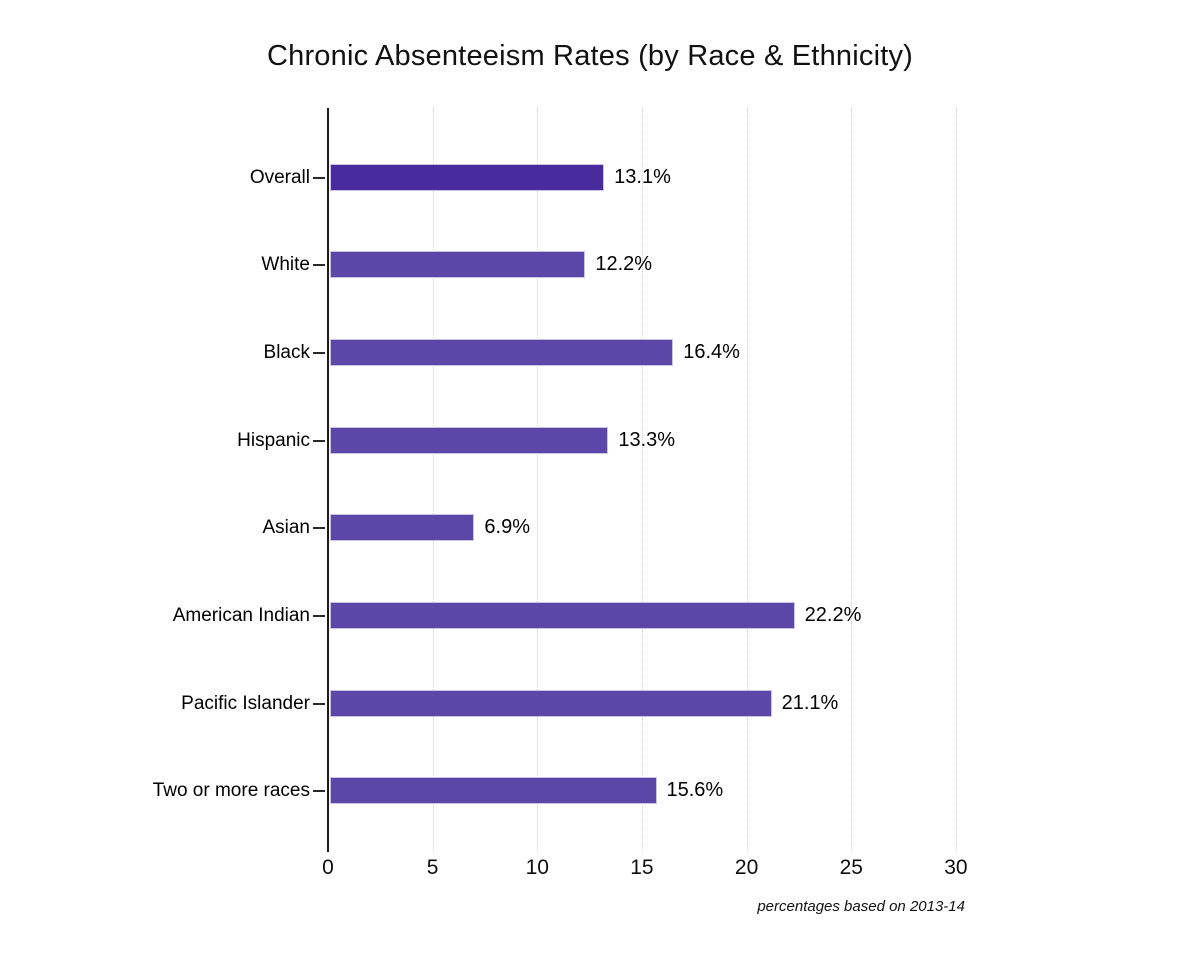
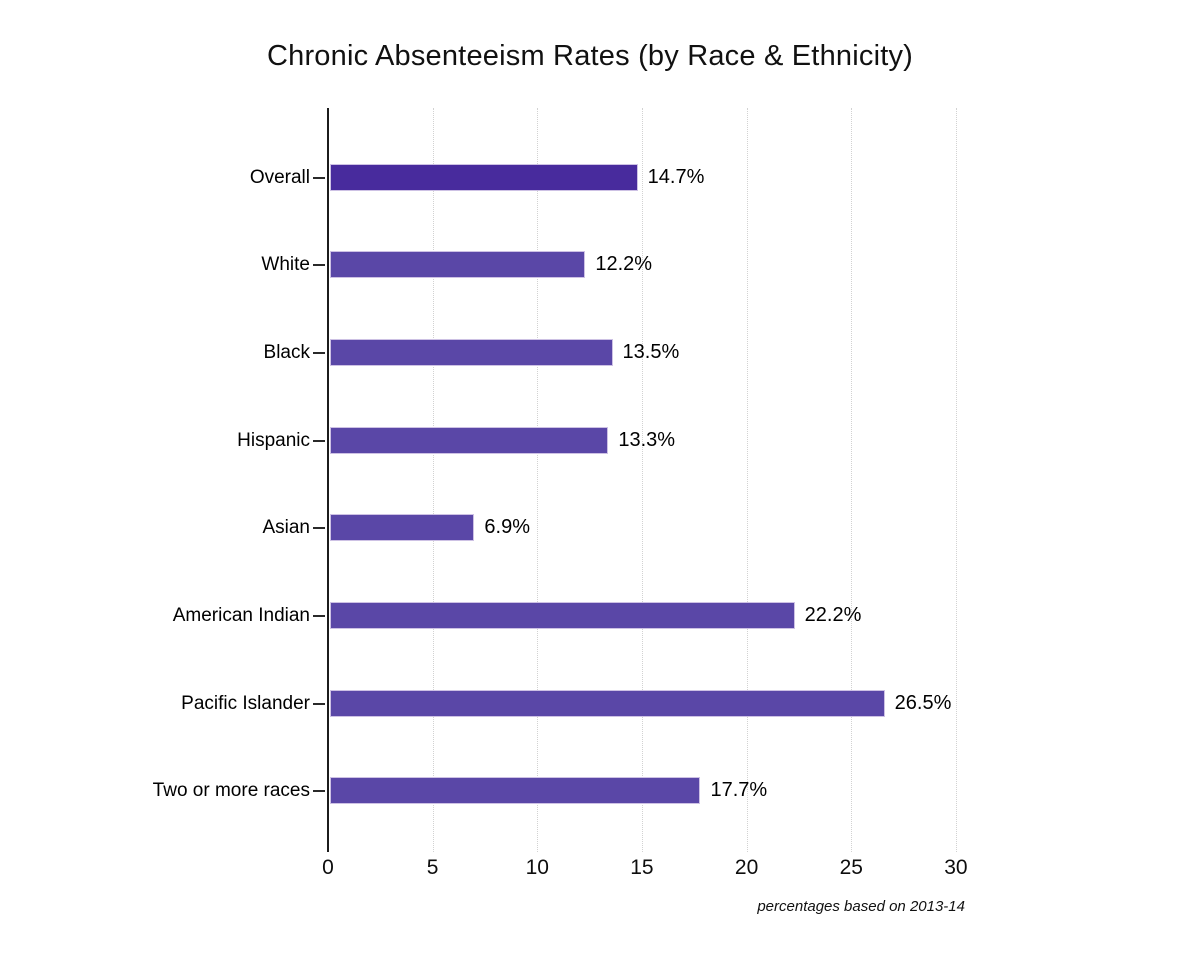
Overall: 13.1% -> 14.7%
Black: 16.4% -> 13.5%
Pacific Islander: 21.1% -> 26.5%
Two or more races: 15.6% -> 17.7%
